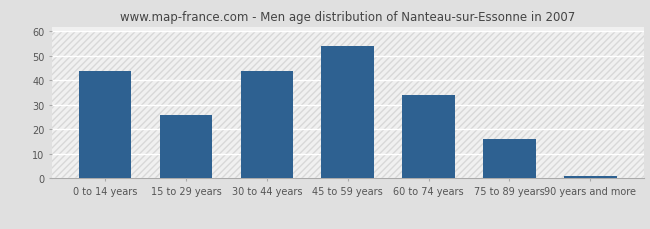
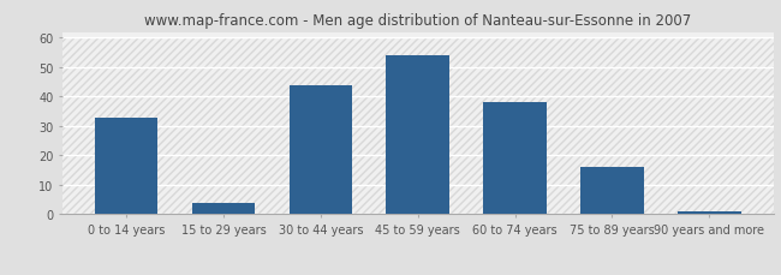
0 to 14 years: 44 -> 33
15 to 29 years: 26 -> 4
60 to 74 years: 34 -> 38
